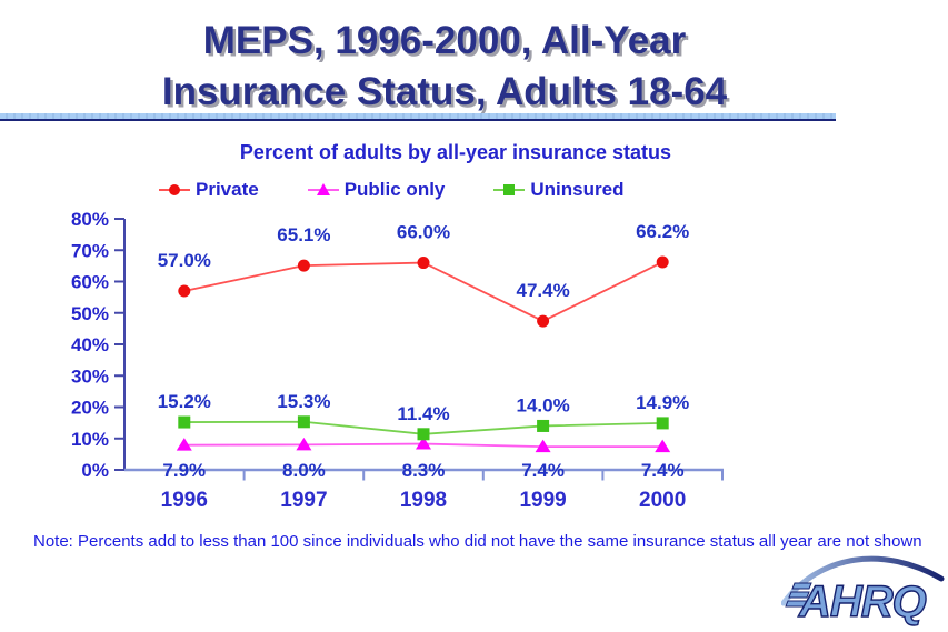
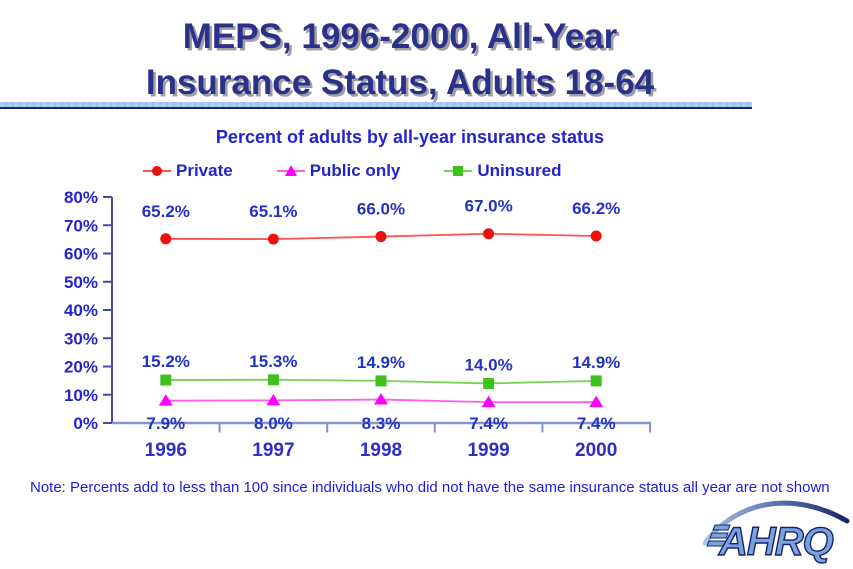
Private/1996: 57.0% -> 65.2%
Uninsured/1998: 11.4% -> 14.9%
Private/1999: 47.4% -> 67.0%
